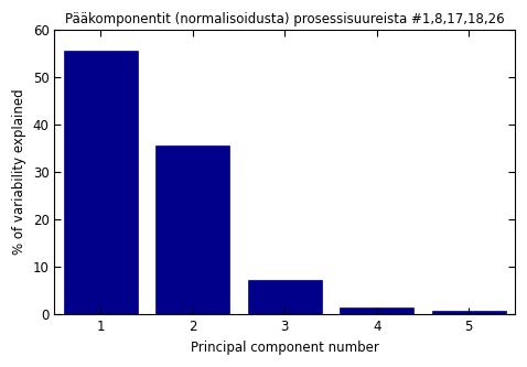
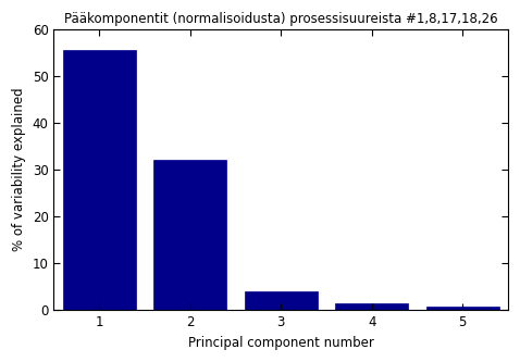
2: 35.5 -> 32.0
3: 7.3 -> 4.0
